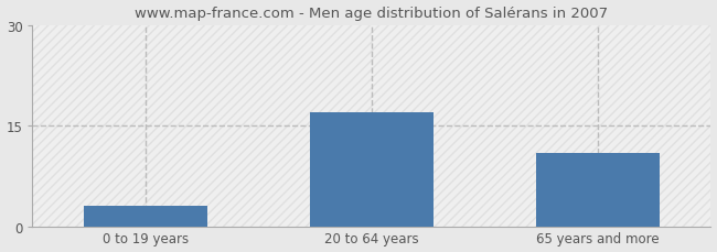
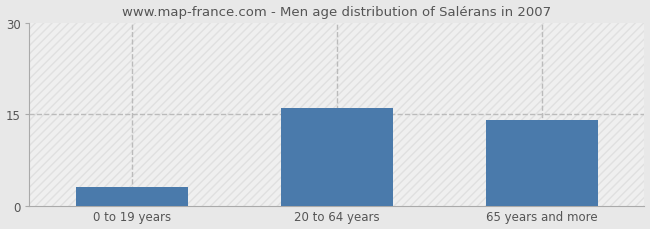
20 to 64 years: 17 -> 16
65 years and more: 11 -> 14
